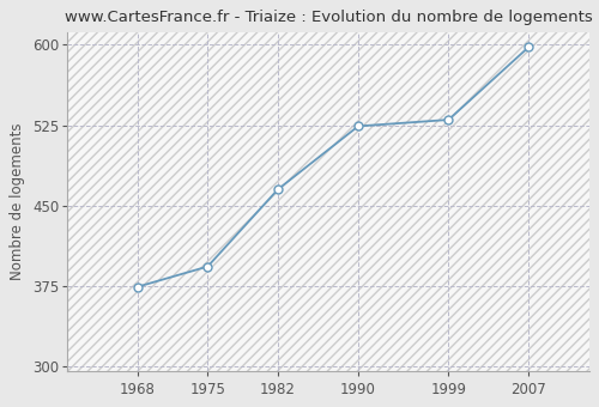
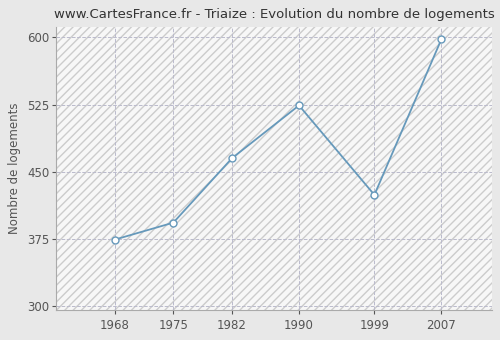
1999: 530 -> 424
